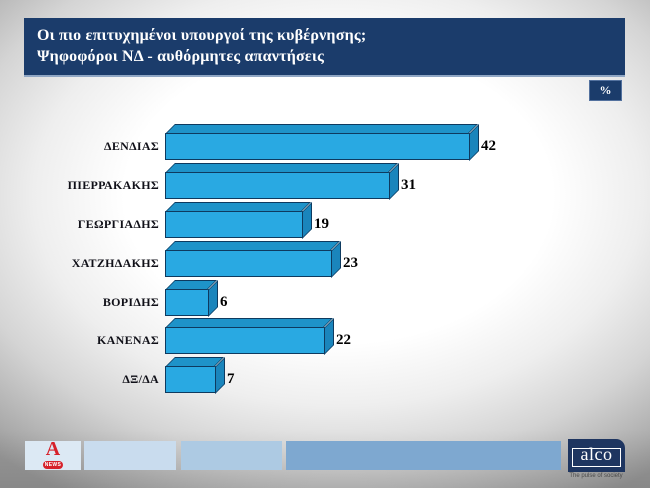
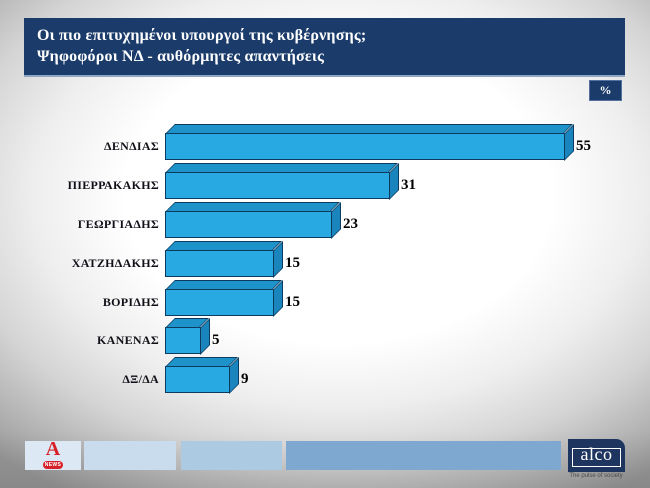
ΔΕΝΔΙΑΣ: 42 -> 55
ΓΕΩΡΓΙΑΔΗΣ: 19 -> 23
ΧΑΤΖΗΔΑΚΗΣ: 23 -> 15
ΒΟΡΙΔΗΣ: 6 -> 15
ΚΑΝΕΝΑΣ: 22 -> 5
ΔΞ/ΔΑ: 7 -> 9
